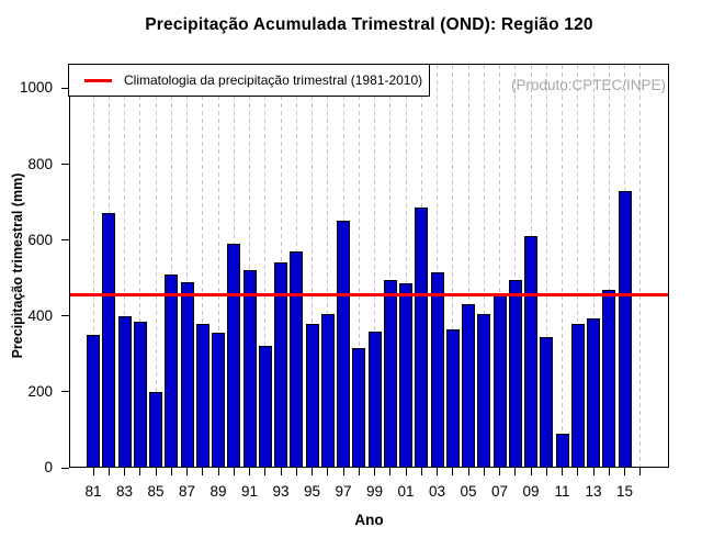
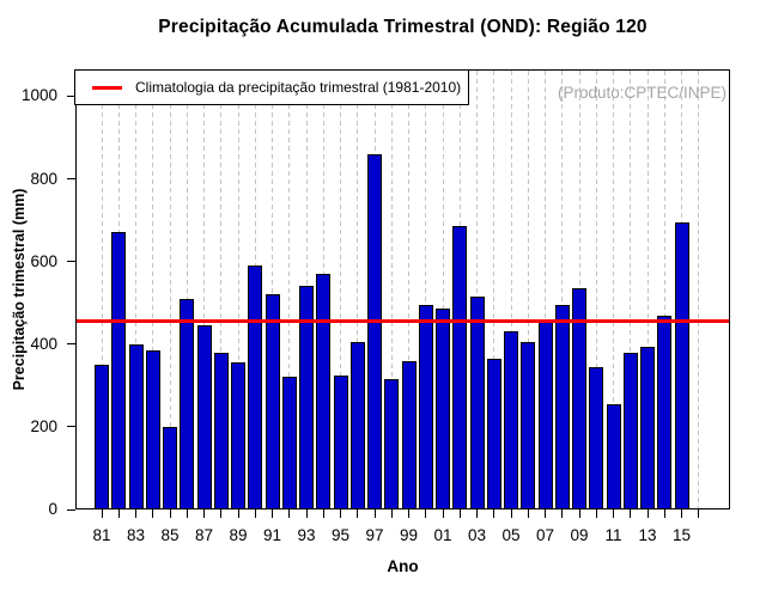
87: 490 -> 440
95: 380 -> 320
97: 650 -> 860
09: 610 -> 540
11: 90 -> 260
15: 730 -> 700
